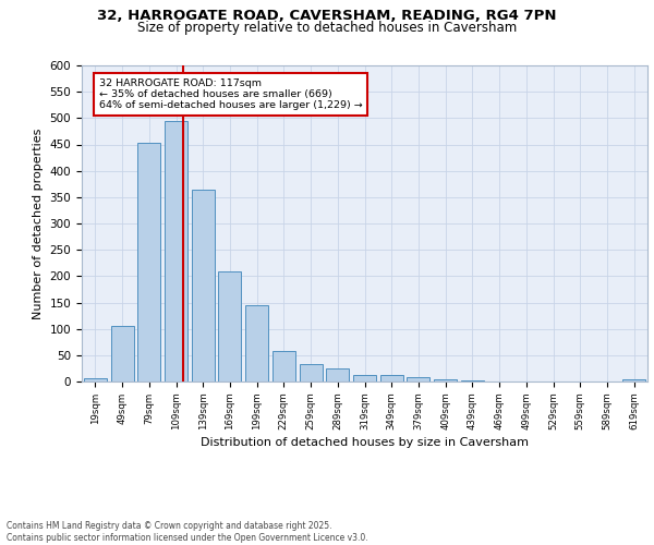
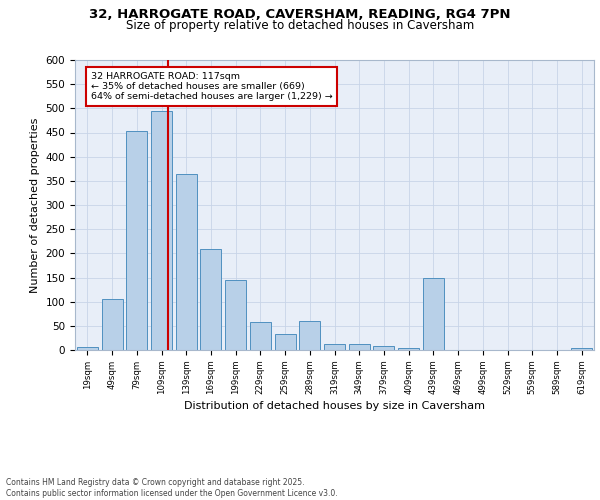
289sqm: 25 -> 60
439sqm: 2 -> 150
